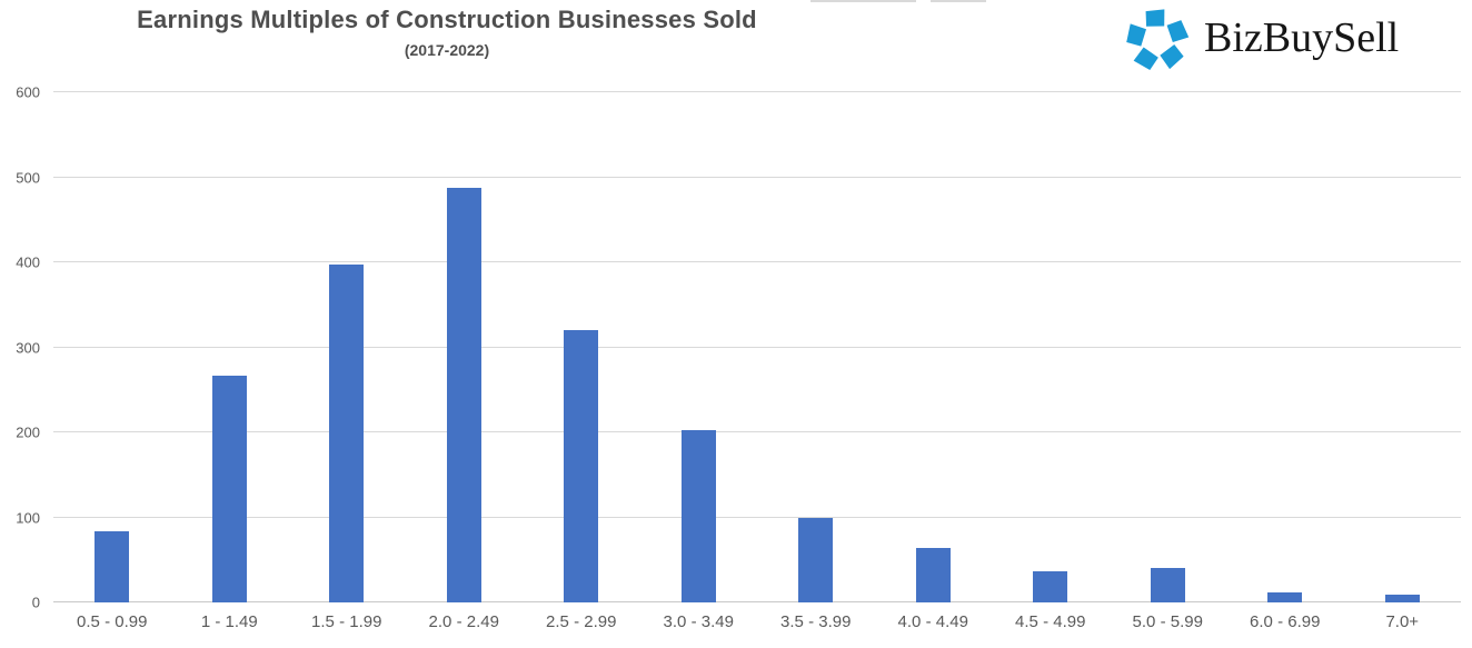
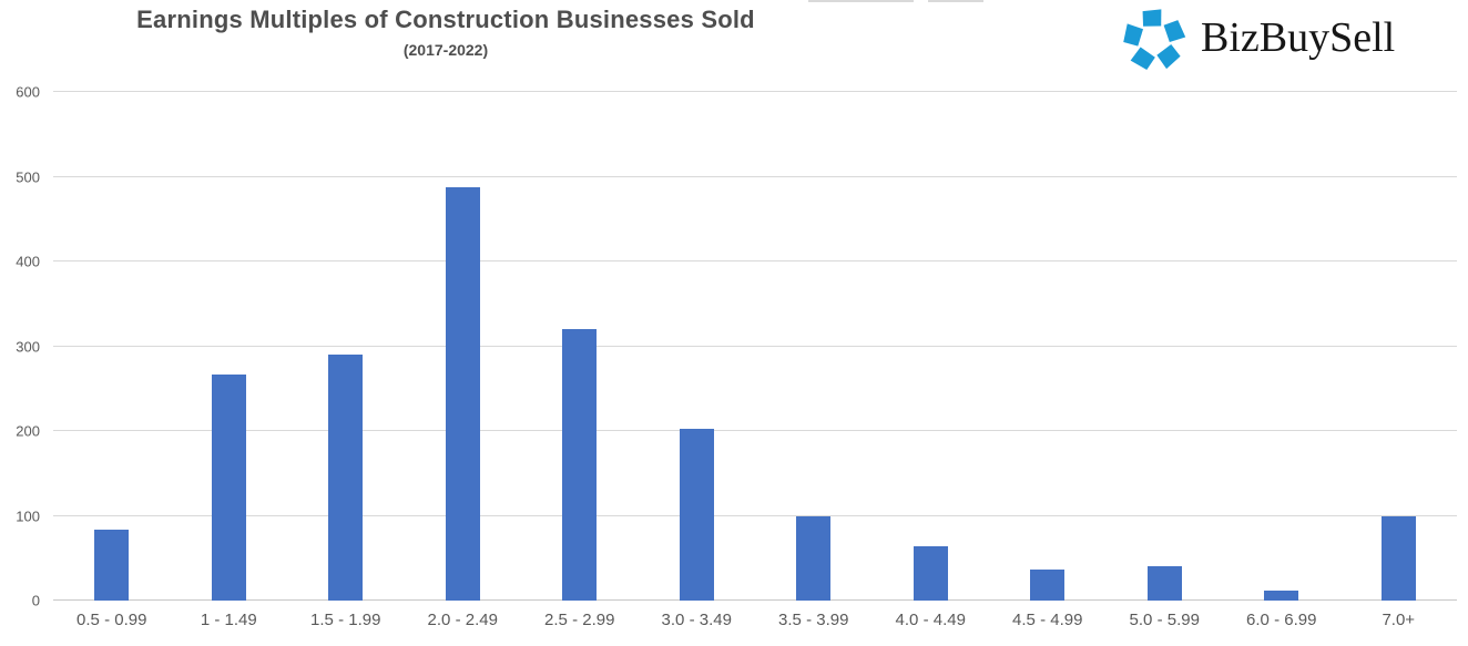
1.5 - 1.99: 400 -> 290
7.0+: 10 -> 100
